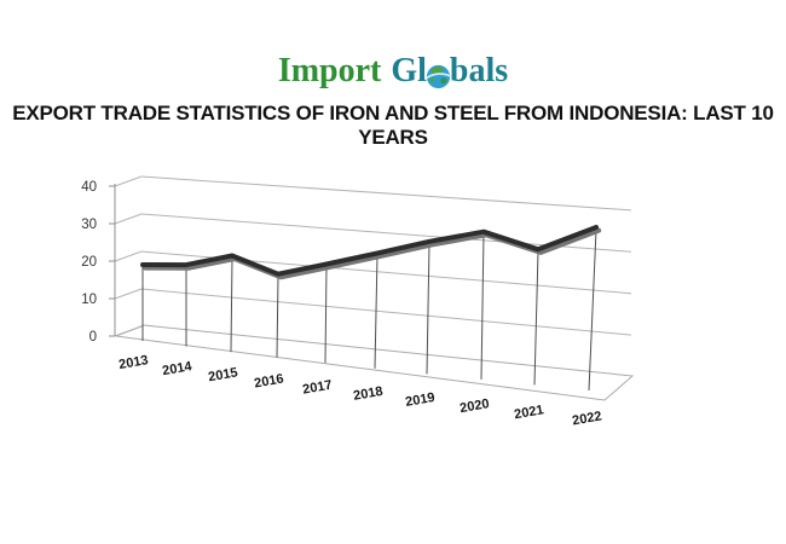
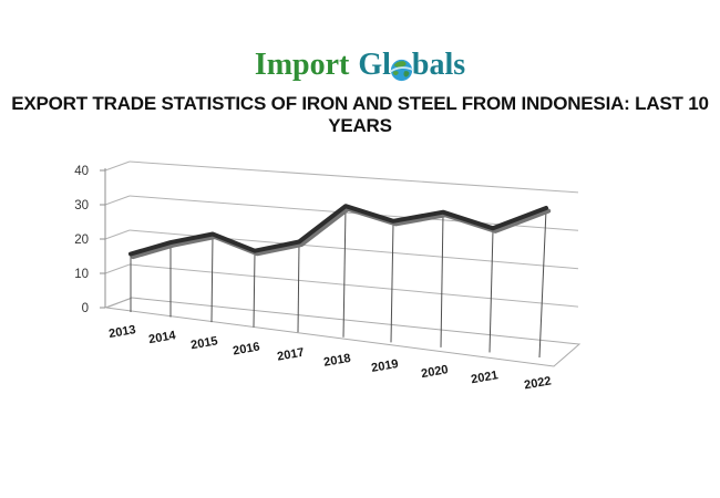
2013: 18 -> 15
2018: 22 -> 28
